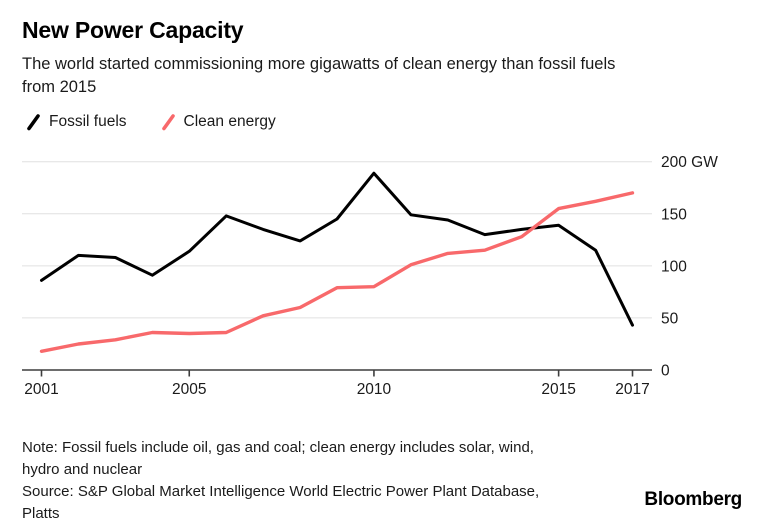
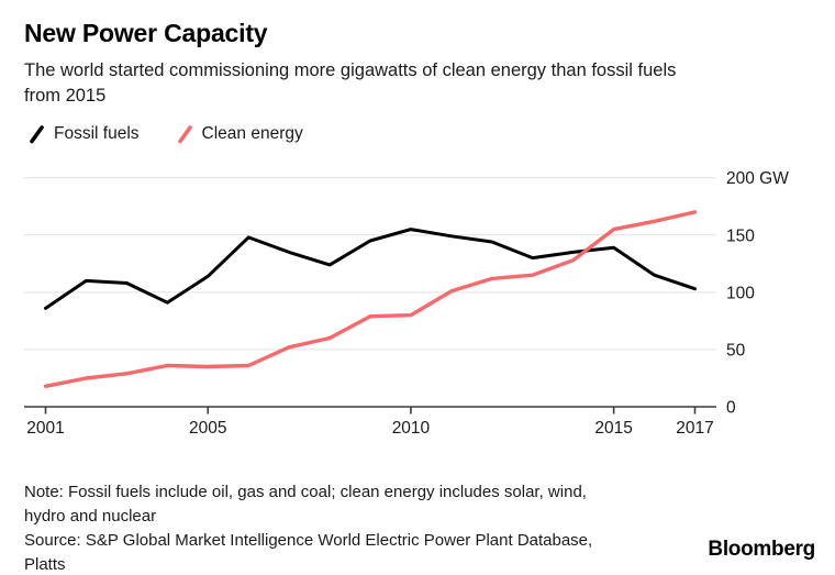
Fossil fuels/2010: 189 -> 155
Fossil fuels/2017: 43 -> 103
